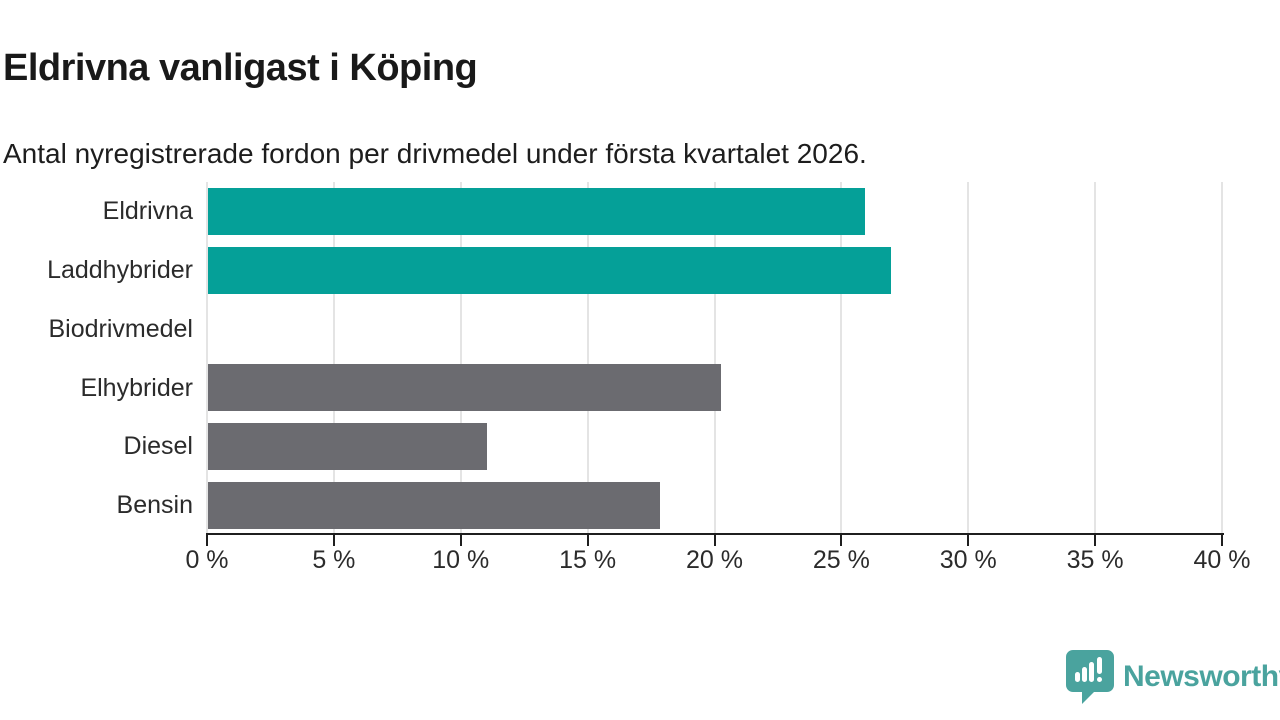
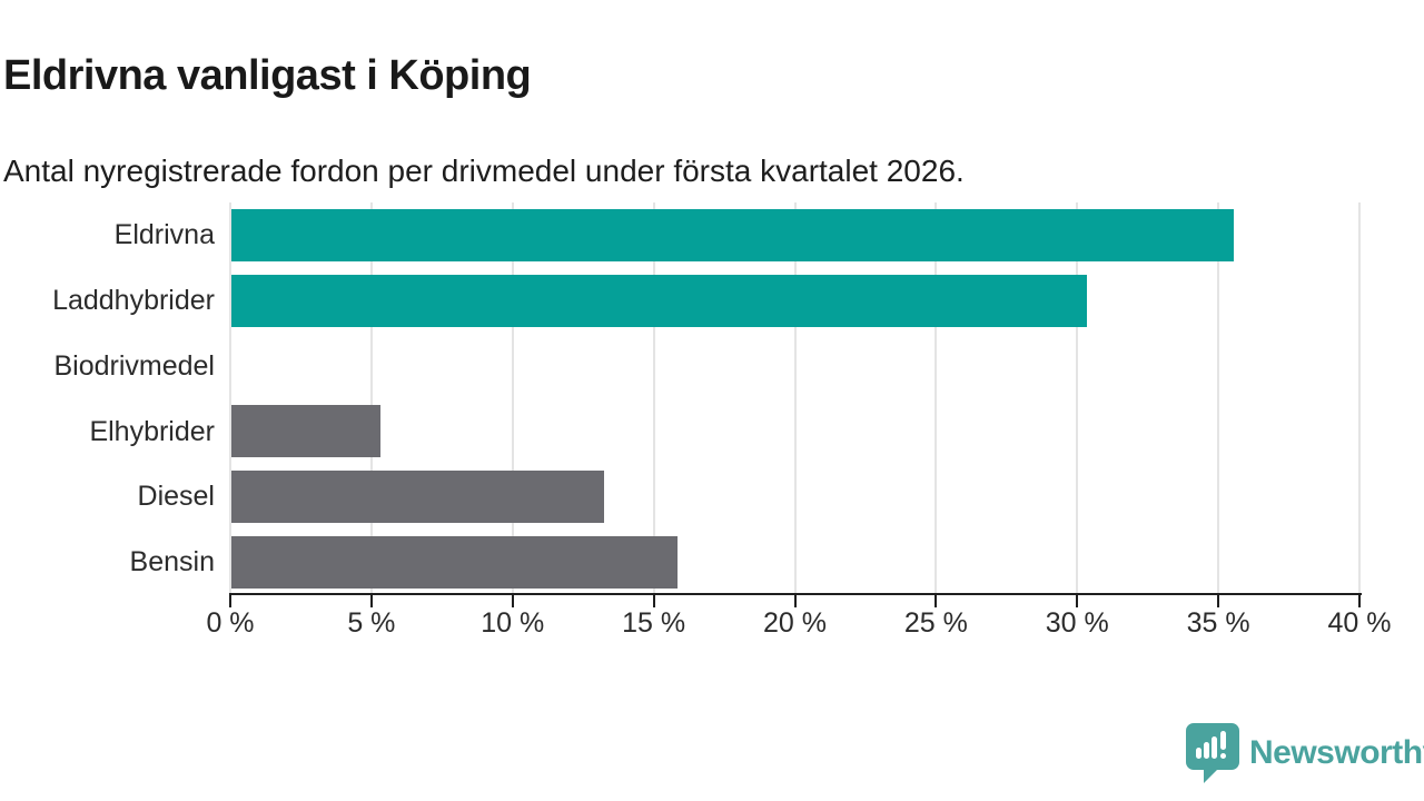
Eldrivna: 25.9% -> 35.5%
Laddhybrider: 26.9% -> 30.3%
Elhybrider: 20.2% -> 5.3%
Diesel: 11.0% -> 13.2%
Bensin: 17.8% -> 15.8%
